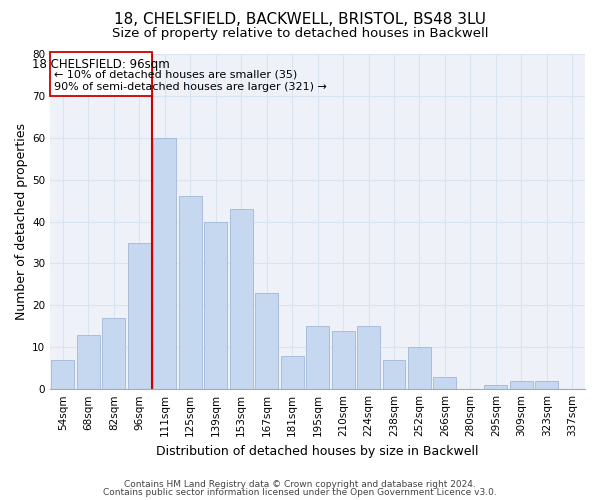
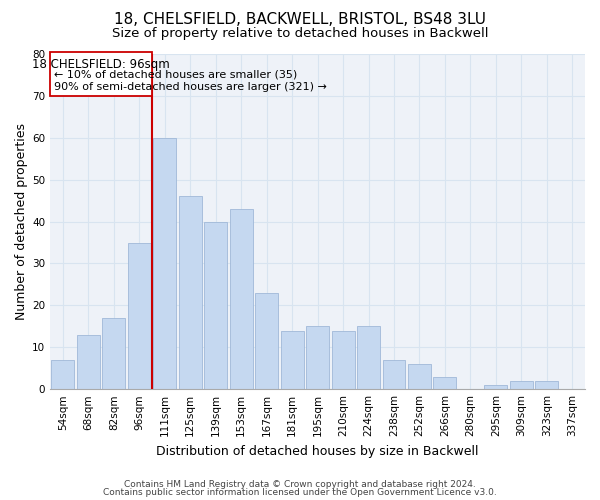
181sqm: 8 -> 14
252sqm: 10 -> 6
